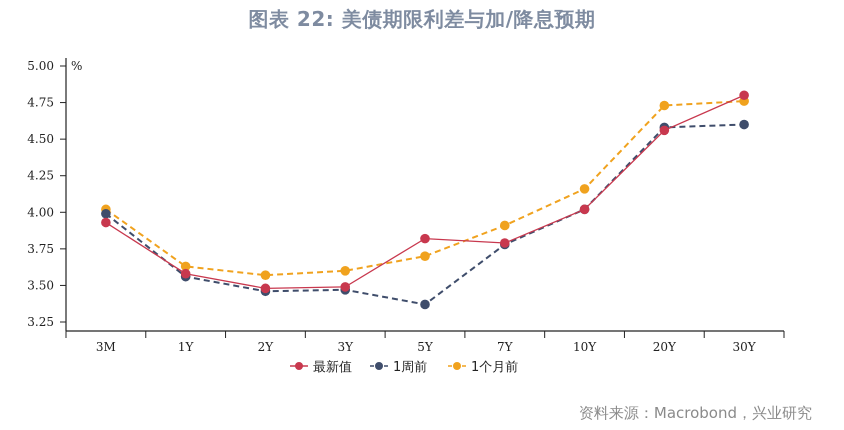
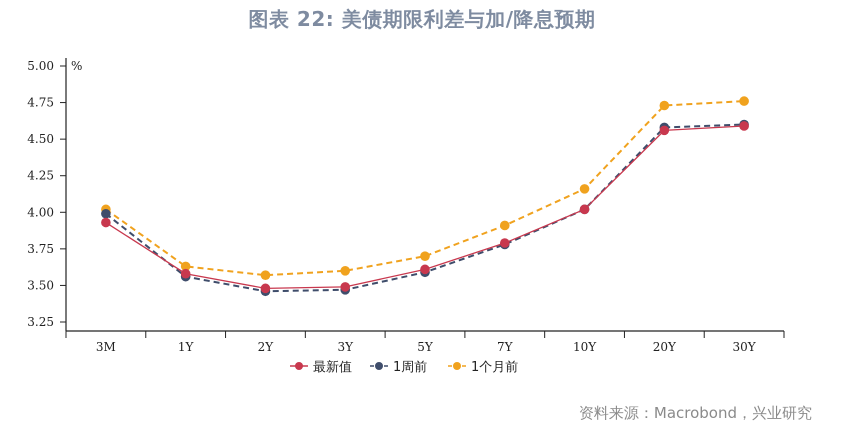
最新值/5Y: 3.82 -> 3.61
1周前/5Y: 3.37 -> 3.59
最新值/30Y: 4.80 -> 4.59
